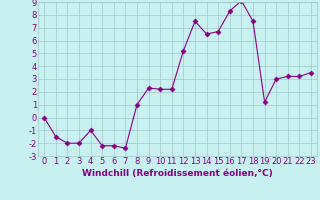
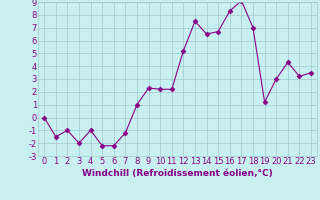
2: -2.0 -> -1.0
7: -2.4 -> -1.2
18: 7.5 -> 7.0
21: 3.2 -> 4.3
